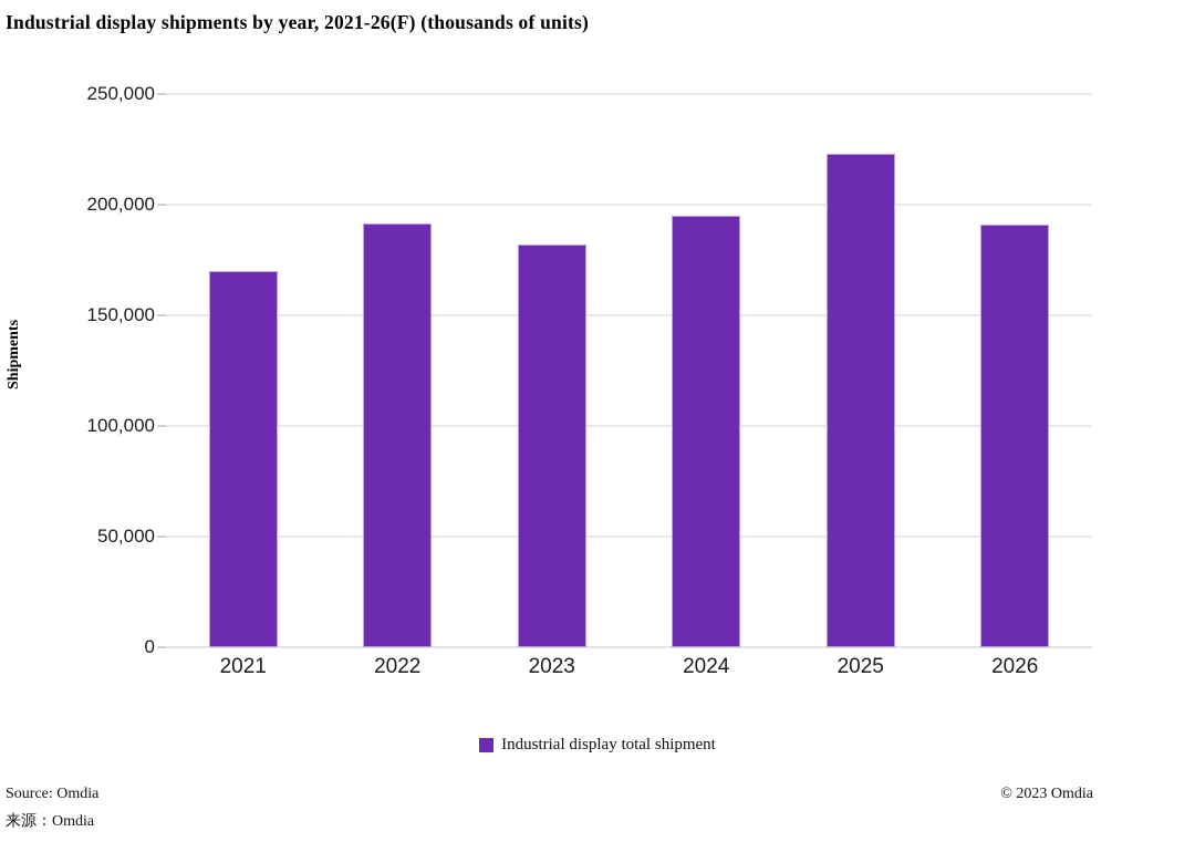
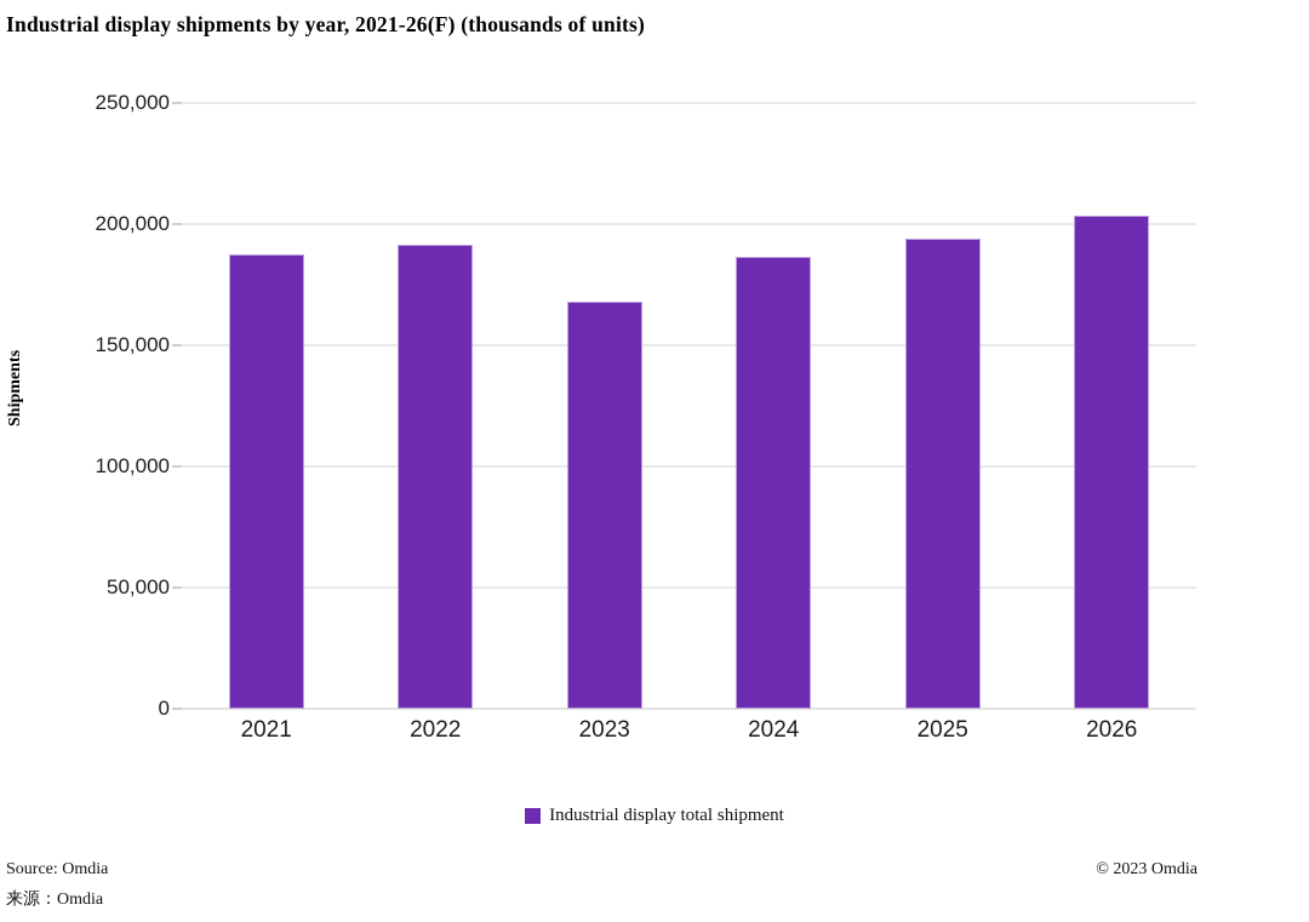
2021: 170000 -> 188000
2023: 182000 -> 168000
2024: 195000 -> 186000
2025: 223000 -> 194000
2026: 191000 -> 204000
